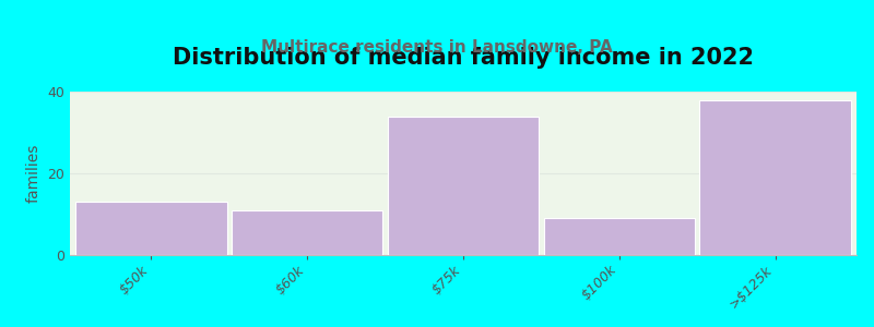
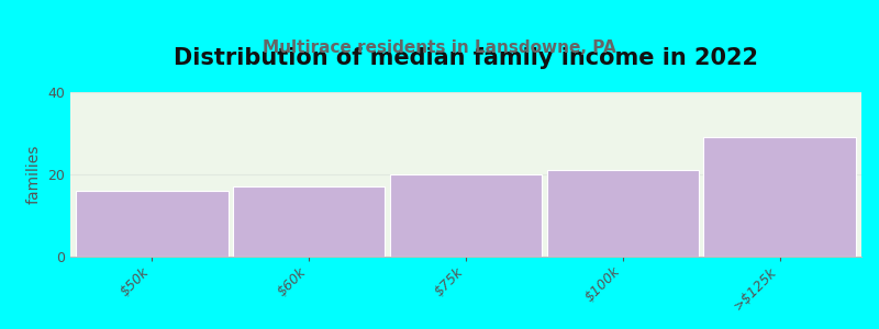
$50k: 13 -> 16
$60k: 11 -> 17
$75k: 34 -> 20
$100k: 9 -> 21
>$125k: 38 -> 29
